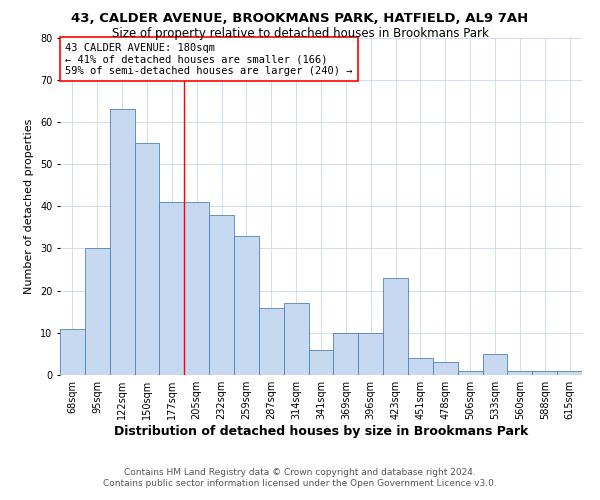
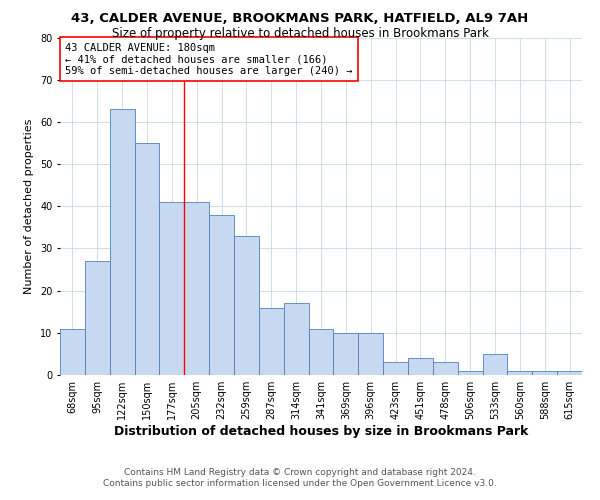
95sqm: 30 -> 27
341sqm: 6 -> 11
423sqm: 23 -> 3
